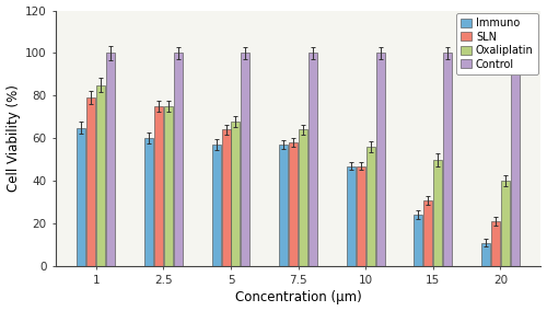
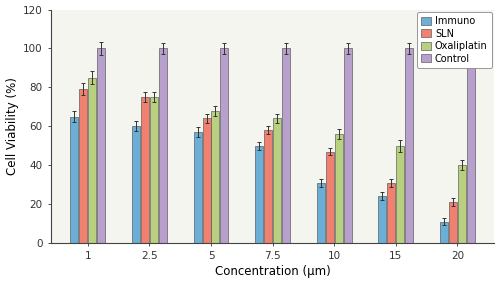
Immuno/7.5: 57 -> 50
Immuno/10: 47 -> 31
